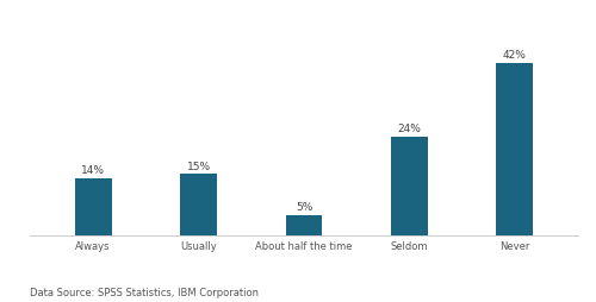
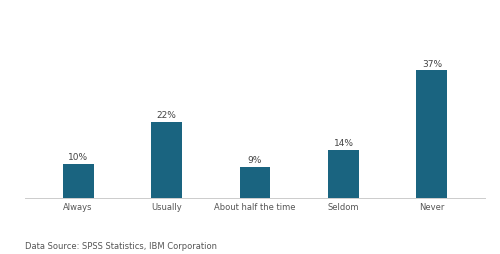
Always: 14% -> 10%
Usually: 15% -> 22%
About half the time: 5% -> 9%
Seldom: 24% -> 14%
Never: 42% -> 37%
